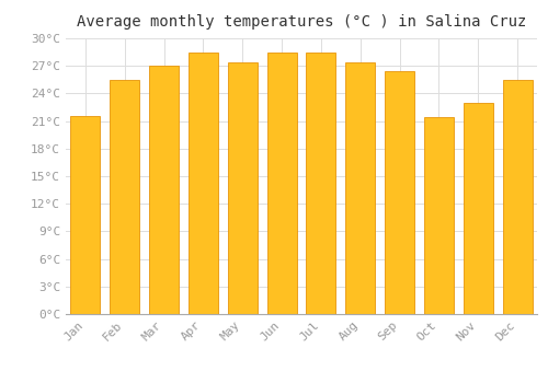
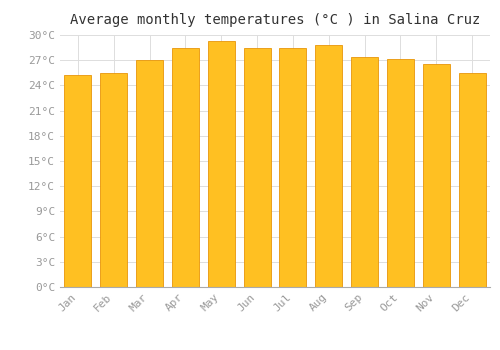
Jan: 21.6°C -> 25.2°C
May: 27.4°C -> 29.3°C
Aug: 27.4°C -> 28.8°C
Sep: 26.4°C -> 27.4°C
Oct: 21.4°C -> 27.2°C
Nov: 23.0°C -> 26.5°C
